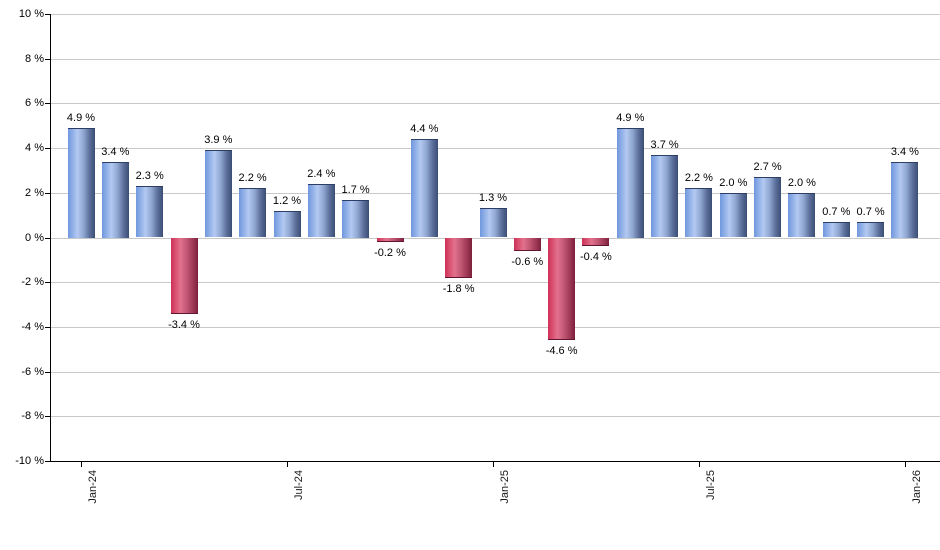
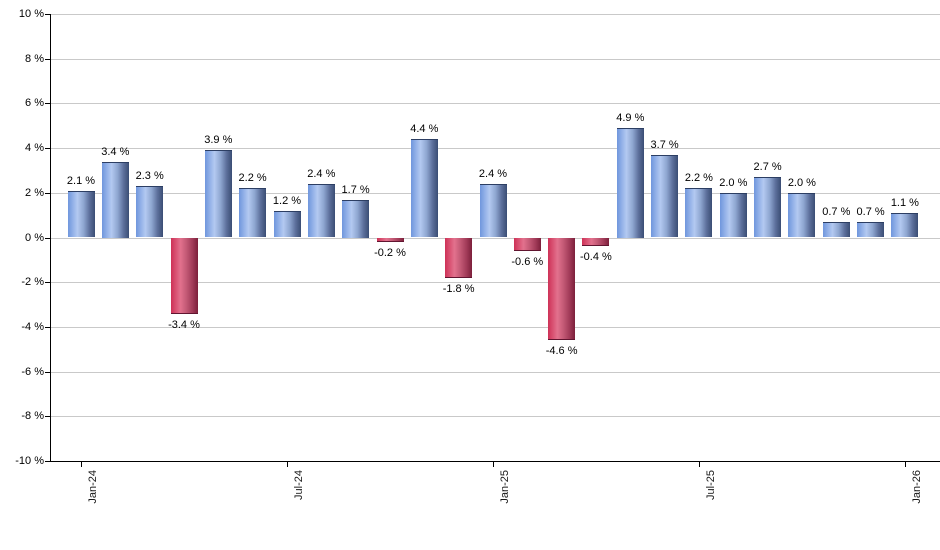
Jan-24: 4.9 -> 2.1
Jan-25: 1.3 -> 2.4
Jan-26: 3.4 -> 1.1
